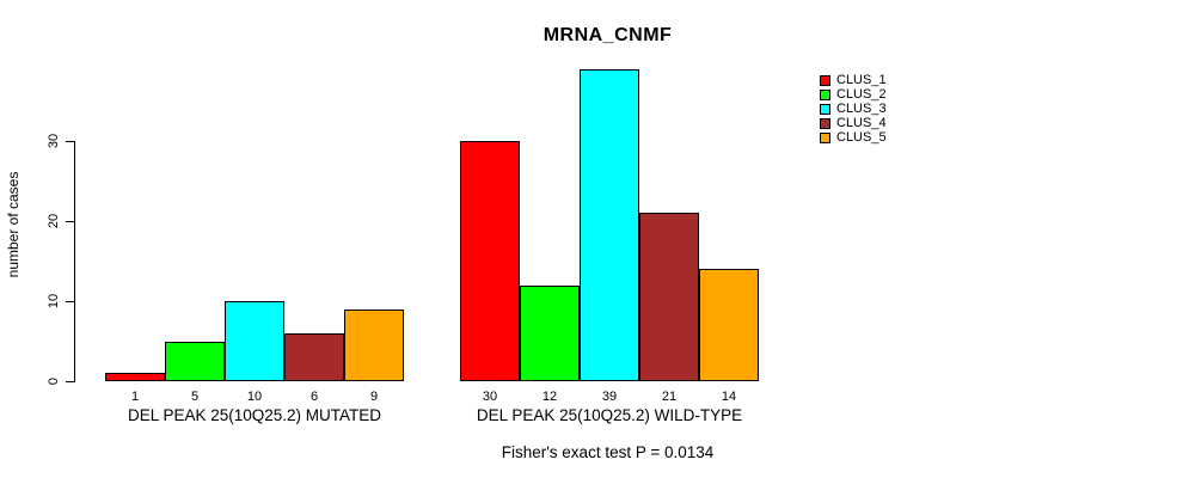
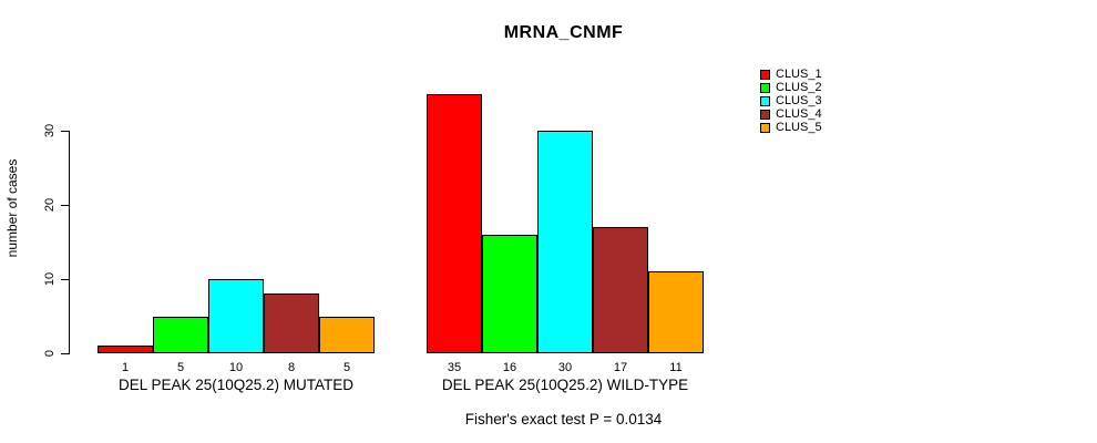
CLUS_4/DEL PEAK 25(10Q25.2) MUTATED: 6 -> 8
CLUS_5/DEL PEAK 25(10Q25.2) MUTATED: 9 -> 5
CLUS_1/DEL PEAK 25(10Q25.2) WILD-TYPE: 30 -> 35
CLUS_2/DEL PEAK 25(10Q25.2) WILD-TYPE: 12 -> 16
CLUS_3/DEL PEAK 25(10Q25.2) WILD-TYPE: 39 -> 30
CLUS_4/DEL PEAK 25(10Q25.2) WILD-TYPE: 21 -> 17
CLUS_5/DEL PEAK 25(10Q25.2) WILD-TYPE: 14 -> 11
